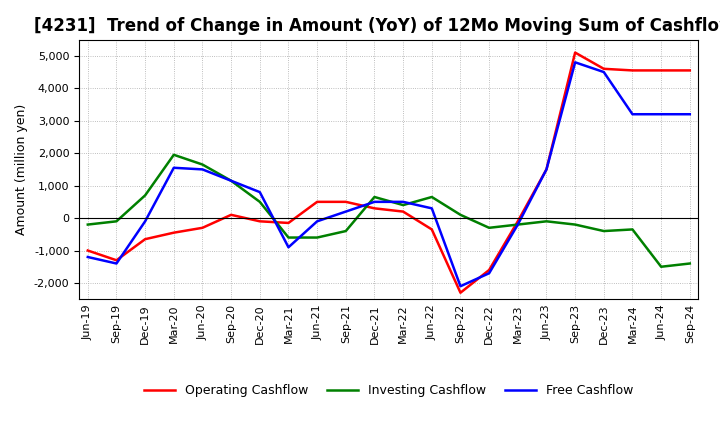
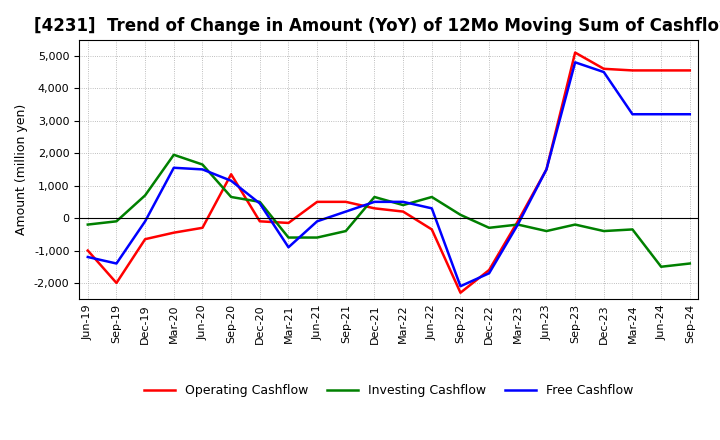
Operating Cashflow/Sep-19: -1,300 -> -2,000
Operating Cashflow/Sep-20: 100 -> 1,350
Investing Cashflow/Sep-20: 1,150 -> 650
Free Cashflow/Dec-20: 800 -> 450
Investing Cashflow/Jun-23: -100 -> -400
